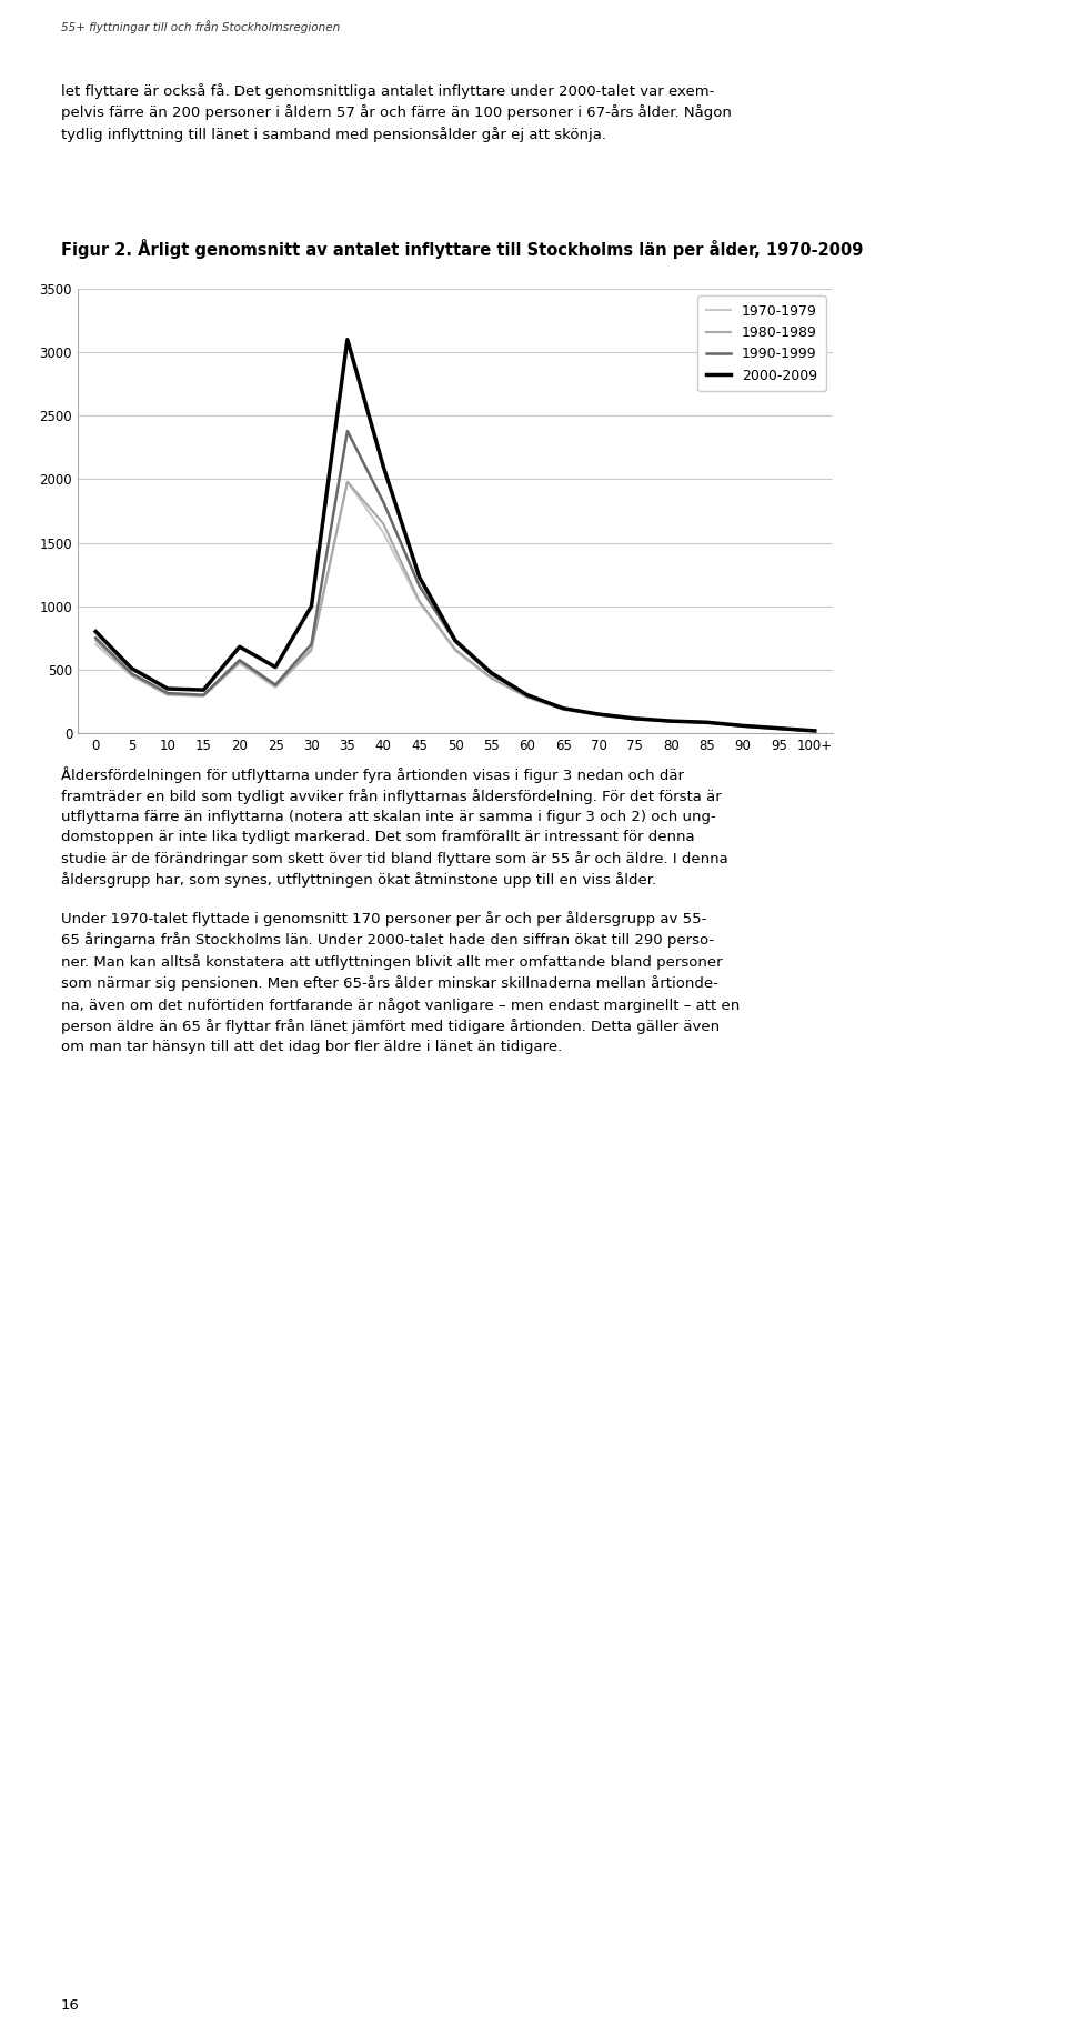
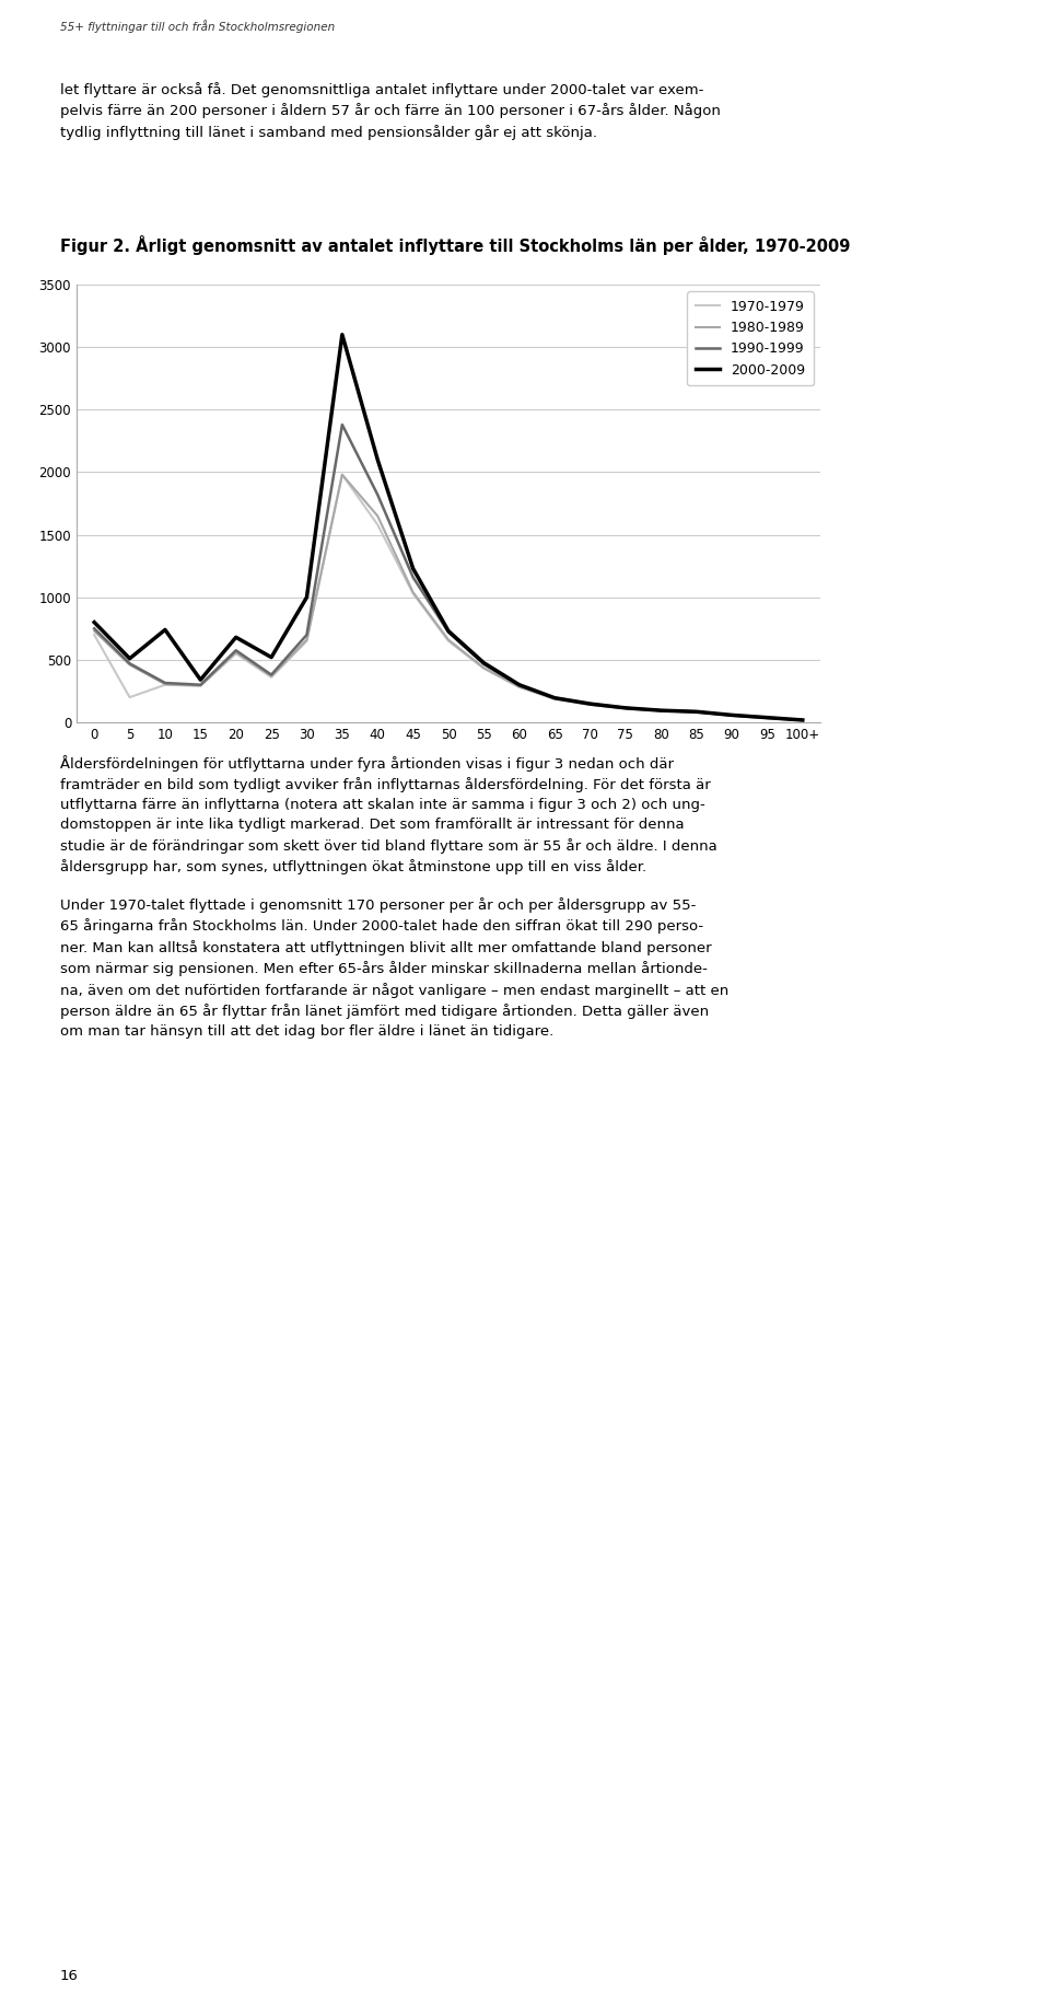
1970-1979/5: 450 -> 200
2000-2009/10: 350 -> 740
